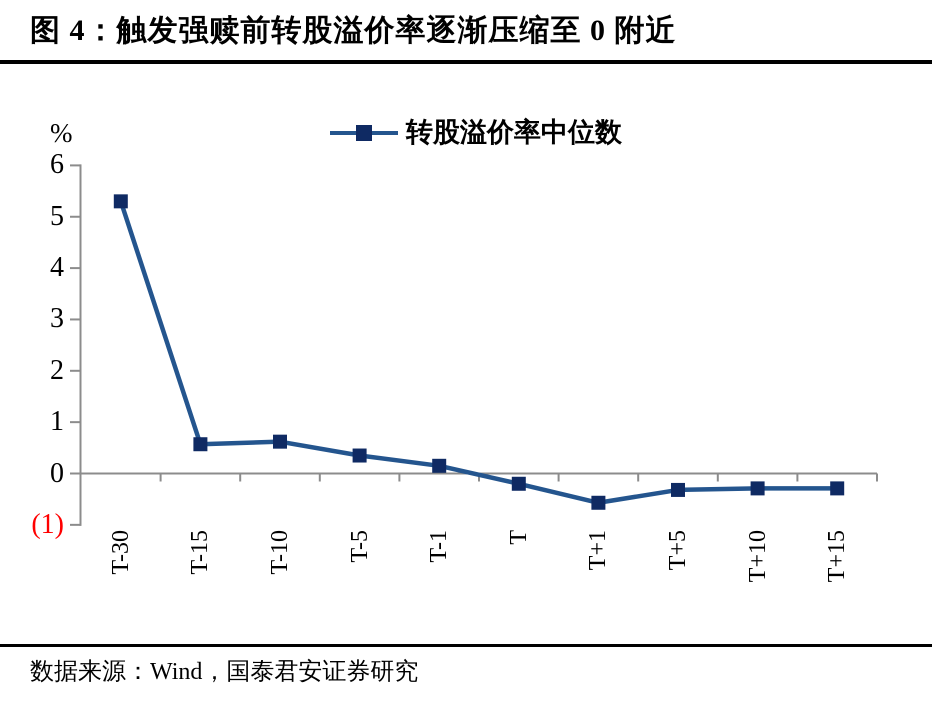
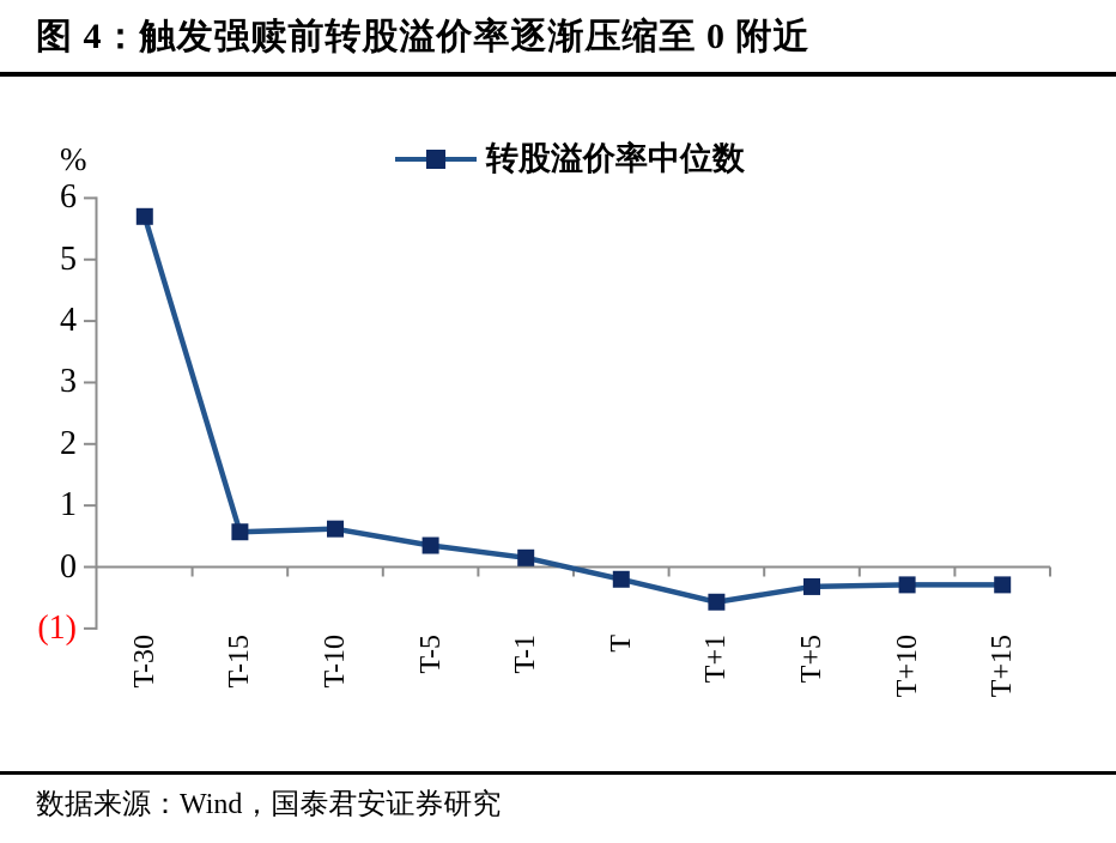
T-30: 5.3 -> 5.7
